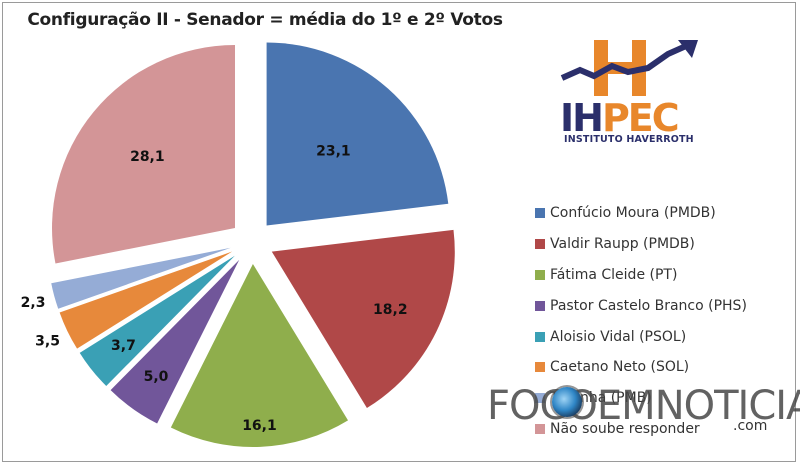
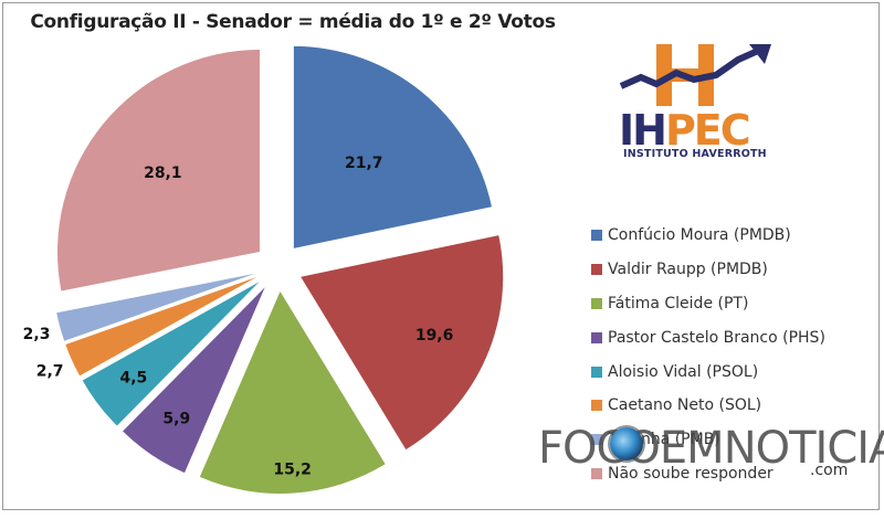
Confúcio Moura (PMDB): 23,1 -> 21,7
Valdir Raupp (PMDB): 18,2 -> 19,6
Fátima Cleide (PT): 16,1 -> 15,2
Pastor Castelo Branco (PHS): 5,0 -> 5,9
Aloisio Vidal (PSOL): 3,7 -> 4,5
Caetano Neto (SOL): 3,5 -> 2,7
